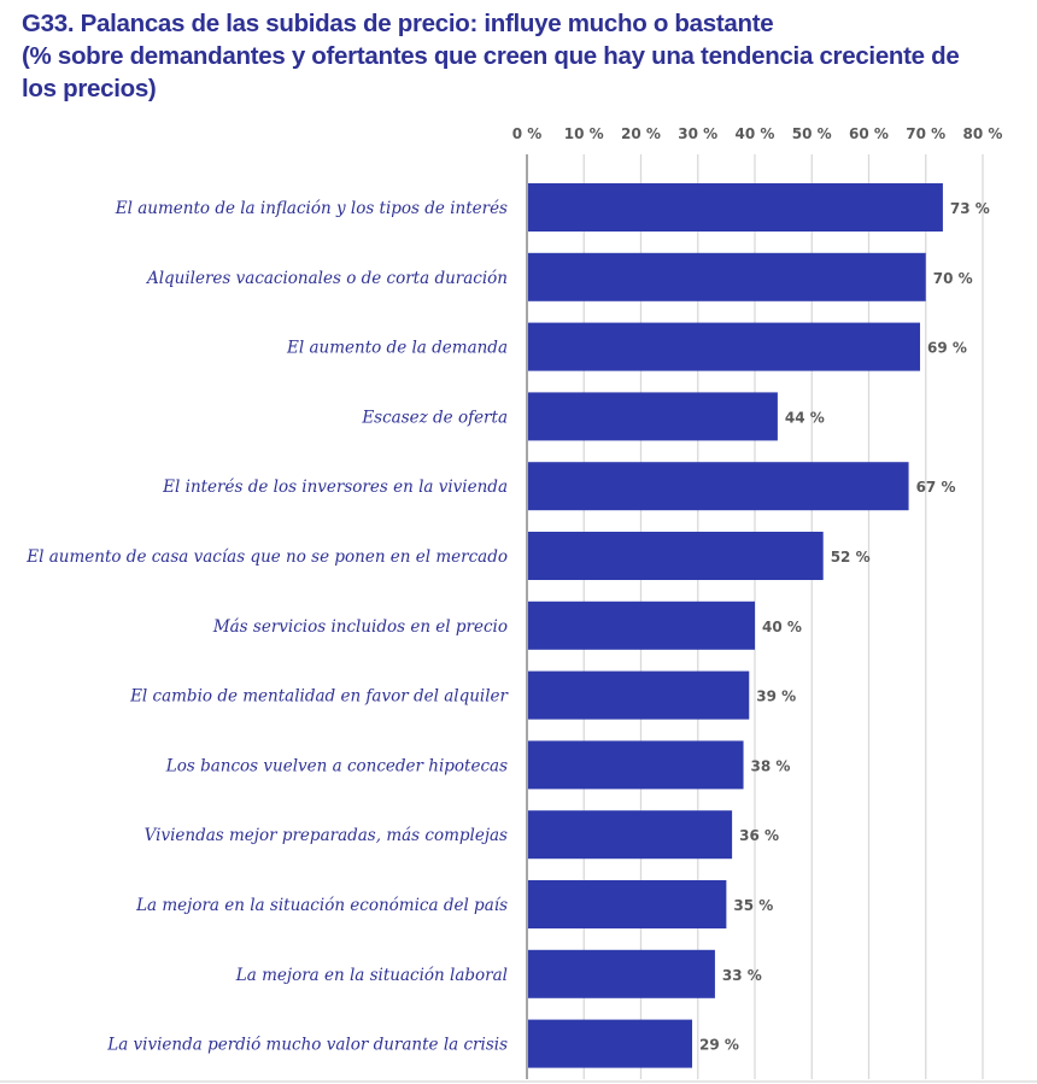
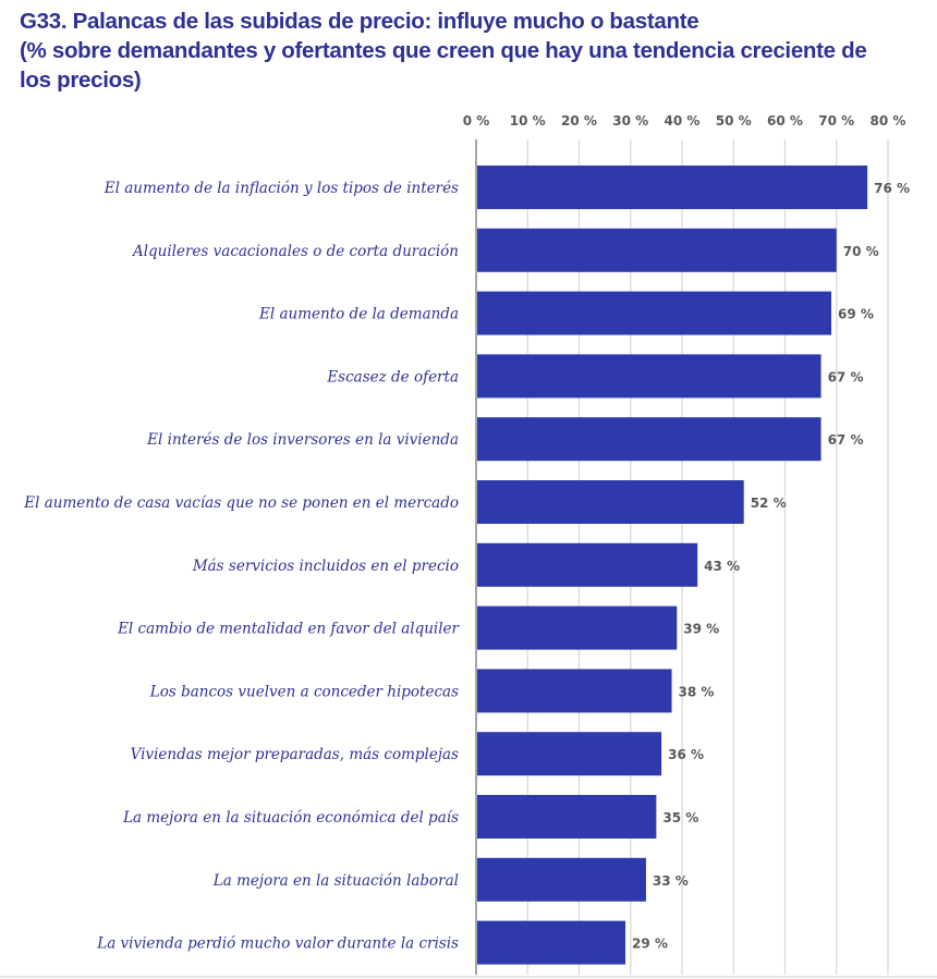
El aumento de la inflación y los tipos de interés: 73 -> 76
Escasez de oferta: 44 -> 67
Más servicios incluidos en el precio: 40 -> 43
